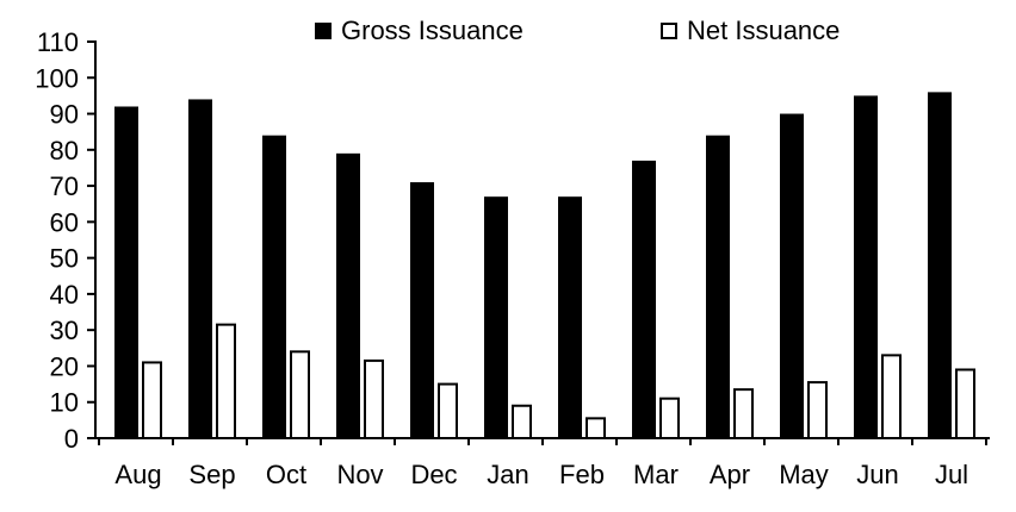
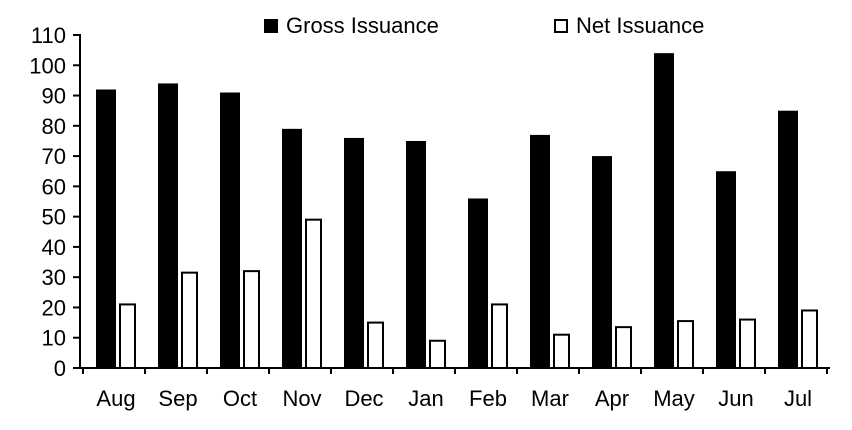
Gross Issuance/Oct: 84 -> 91
Net Issuance/Oct: 24 -> 32
Net Issuance/Nov: 22 -> 49
Gross Issuance/Dec: 71 -> 76
Gross Issuance/Jan: 67 -> 75
Gross Issuance/Feb: 67 -> 56
Net Issuance/Feb: 6 -> 21
Gross Issuance/Apr: 84 -> 70
Gross Issuance/May: 90 -> 104
Gross Issuance/Jun: 95 -> 65
Net Issuance/Jun: 23 -> 16
Gross Issuance/Jul: 96 -> 85
